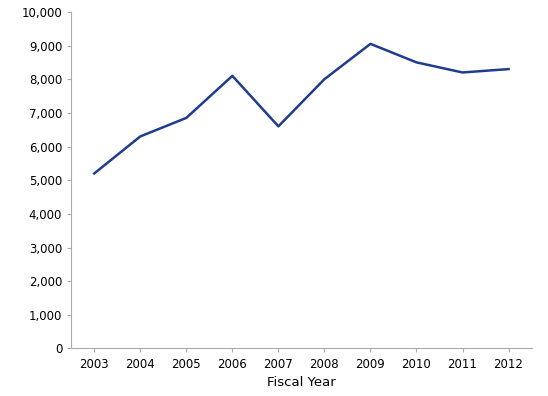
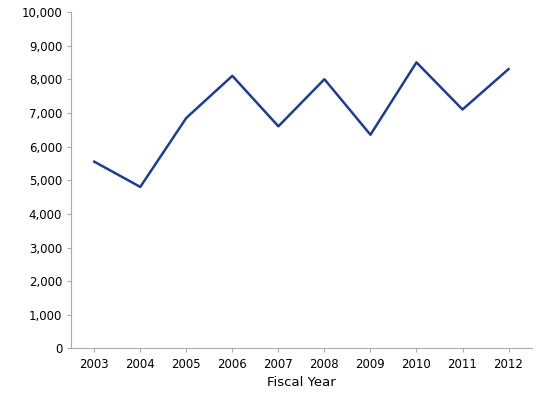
2003: 5,200 -> 5,550
2004: 6,300 -> 4,800
2009: 9,050 -> 6,350
2011: 8,200 -> 7,100
